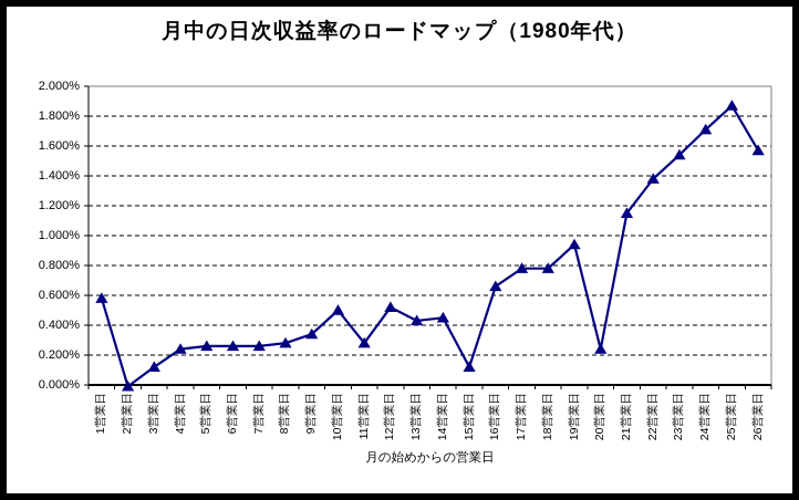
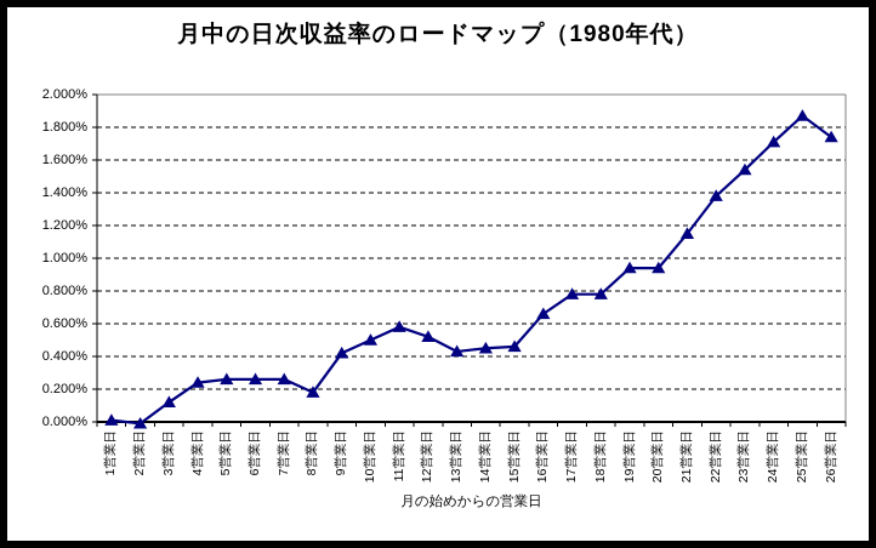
1営業日: 0.58% -> 0.01%
8営業日: 0.28% -> 0.18%
9営業日: 0.34% -> 0.42%
11営業日: 0.28% -> 0.58%
15営業日: 0.12% -> 0.46%
20営業日: 0.24% -> 0.94%
26営業日: 1.57% -> 1.74%
